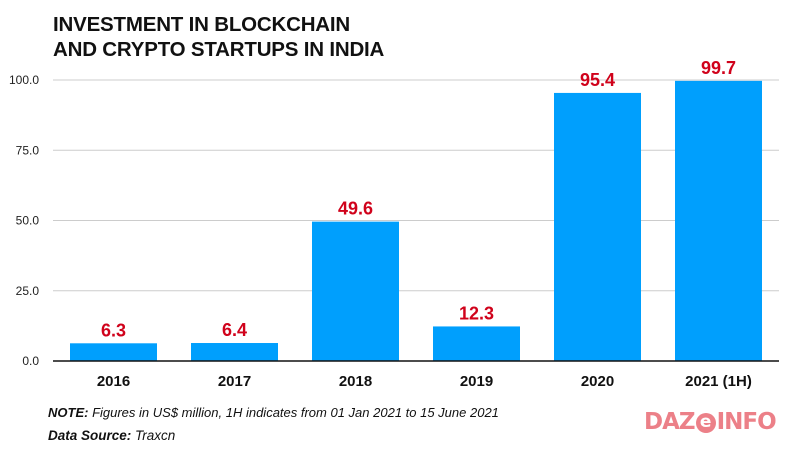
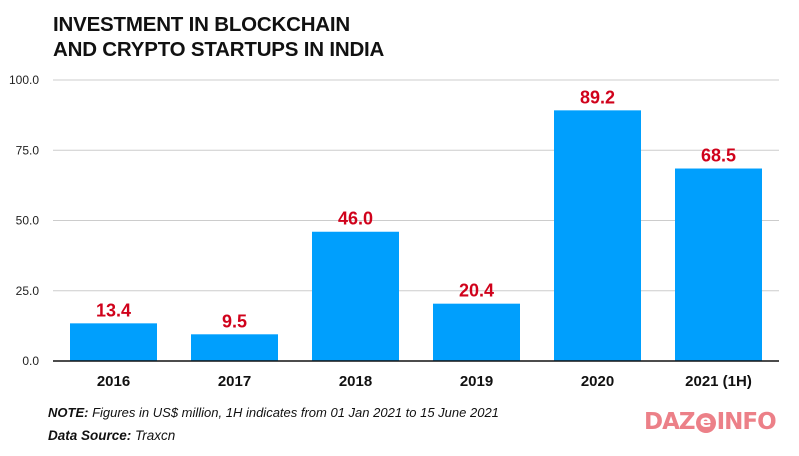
2016: 6.3 -> 13.4
2017: 6.4 -> 9.5
2018: 49.6 -> 46.0
2019: 12.3 -> 20.4
2020: 95.4 -> 89.2
2021 (1H): 99.7 -> 68.5
